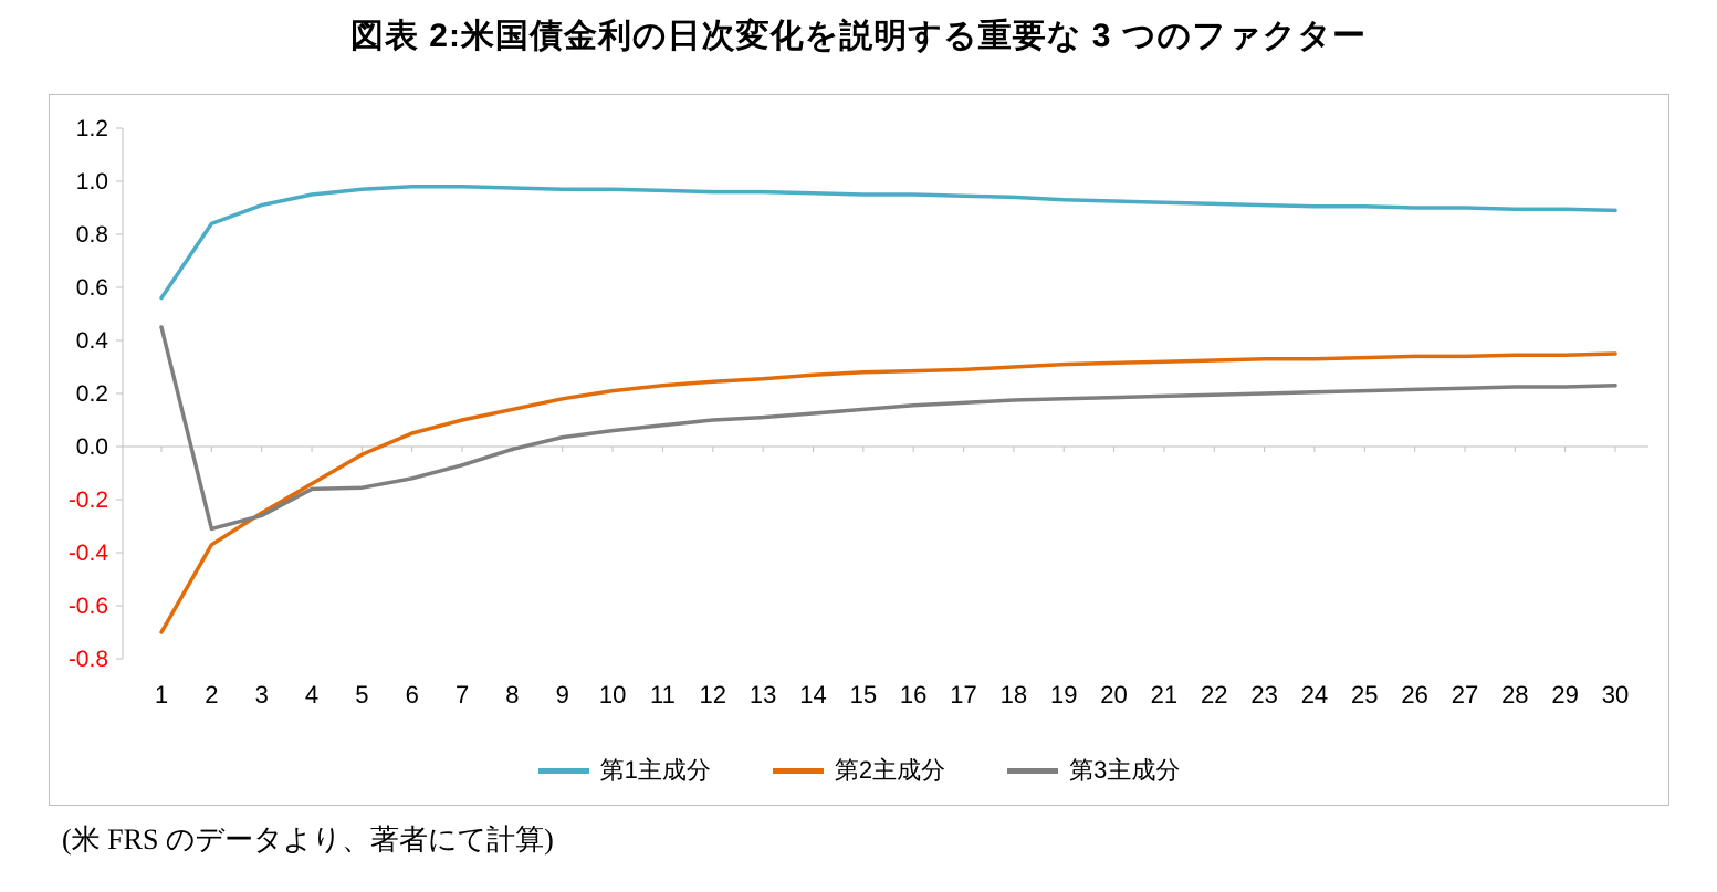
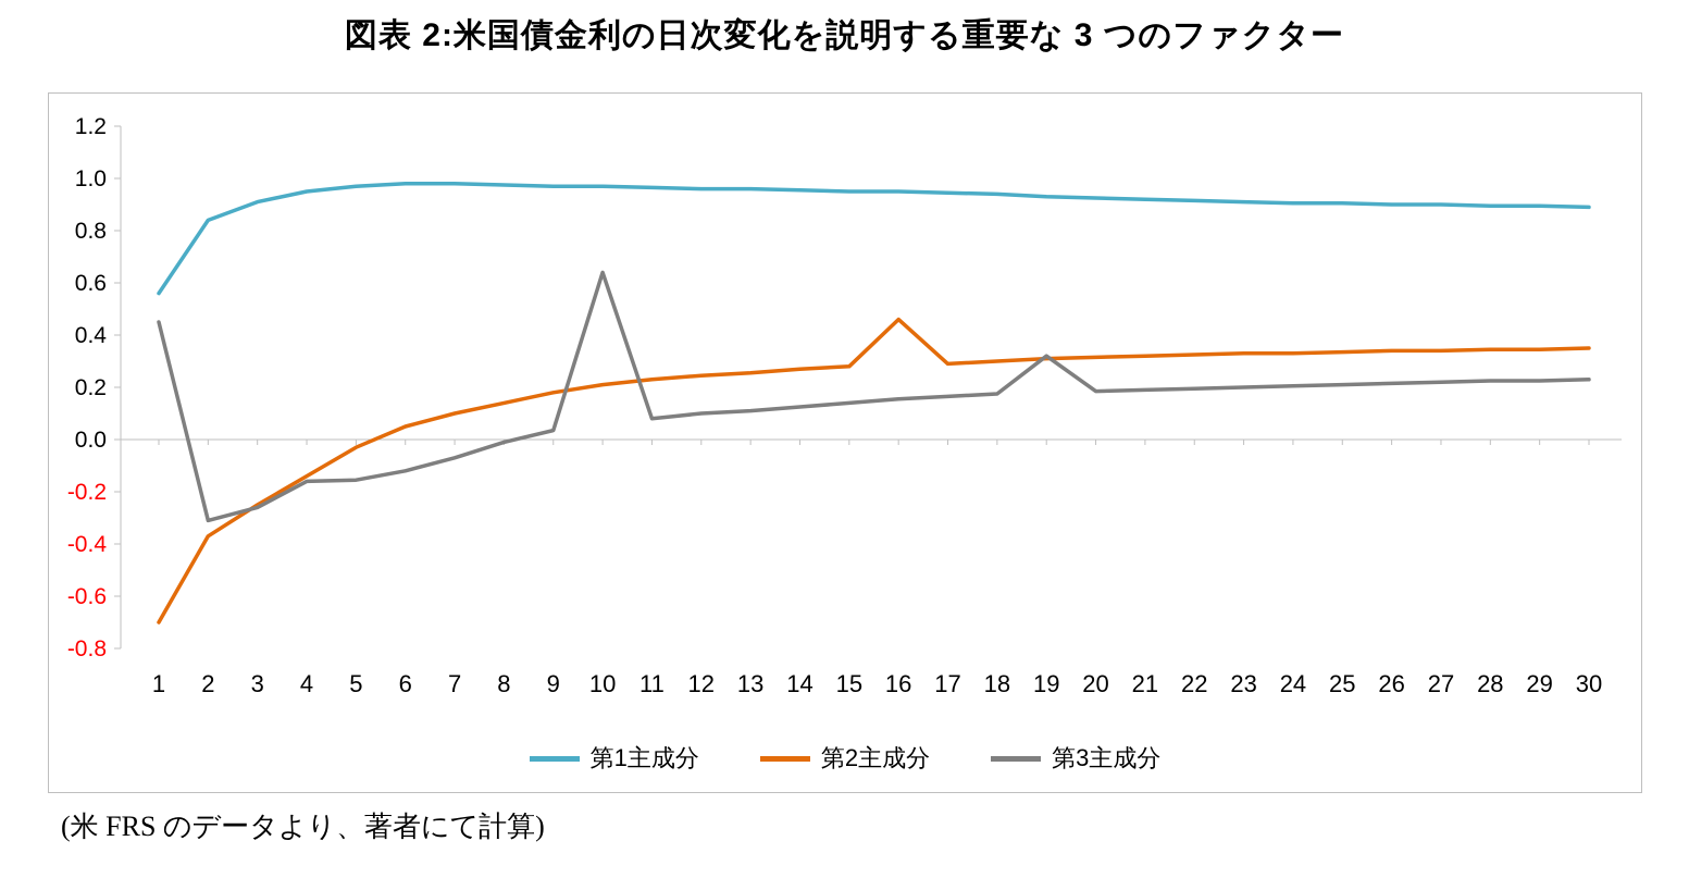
第3主成分/10: 0.06 -> 0.64
第2主成分/16: 0.28 -> 0.46
第3主成分/19: 0.18 -> 0.32
